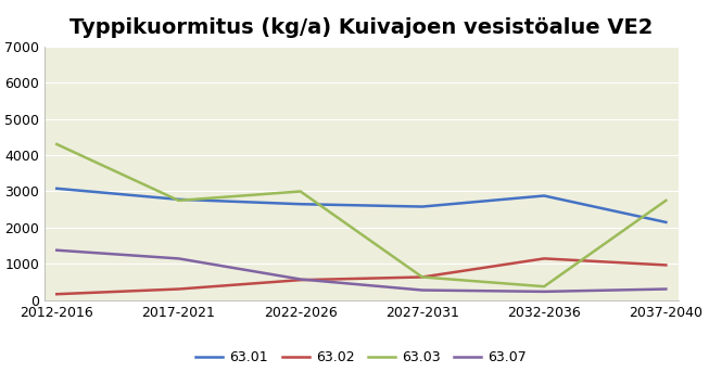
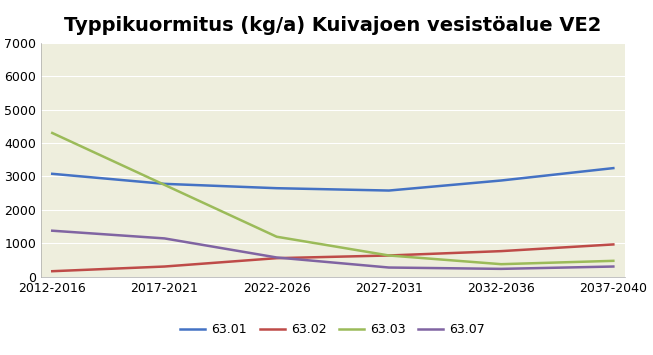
63.03/2022-2026: 3000 -> 1200
63.02/2032-2036: 1150 -> 770
63.01/2037-2040: 2150 -> 3250
63.03/2037-2040: 2750 -> 480
